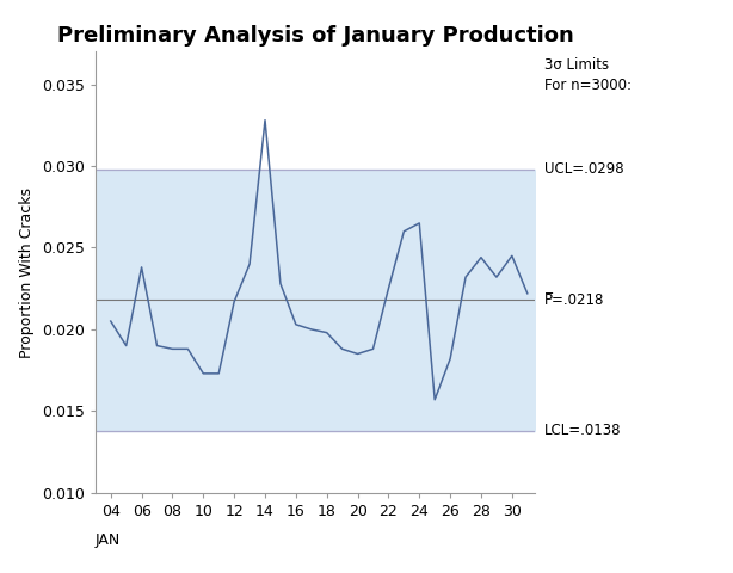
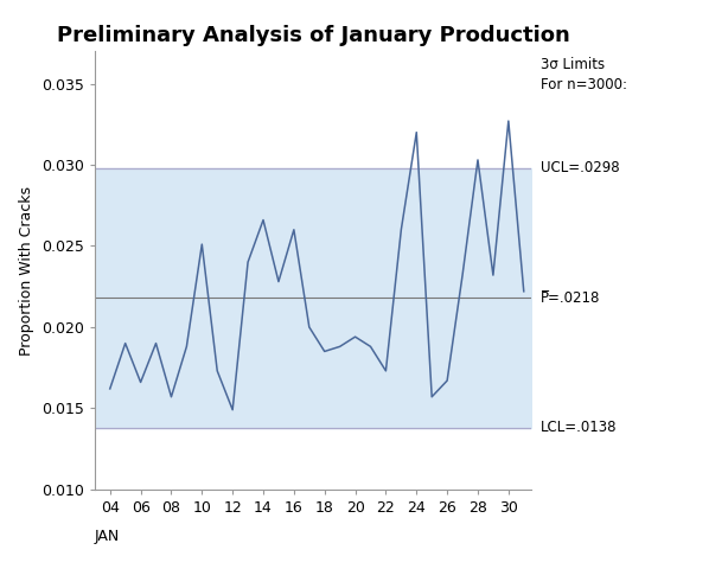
04: 0.0205 -> 0.0162
06: 0.0238 -> 0.0166
08: 0.0188 -> 0.0157
10: 0.0173 -> 0.0251
12: 0.0217 -> 0.0149
14: 0.0328 -> 0.0266
16: 0.0203 -> 0.0260
18: 0.0198 -> 0.0185
20: 0.0185 -> 0.0194
22: 0.0225 -> 0.0173
24: 0.0265 -> 0.0320
26: 0.0182 -> 0.0167
28: 0.0244 -> 0.0303
30: 0.0245 -> 0.0327
